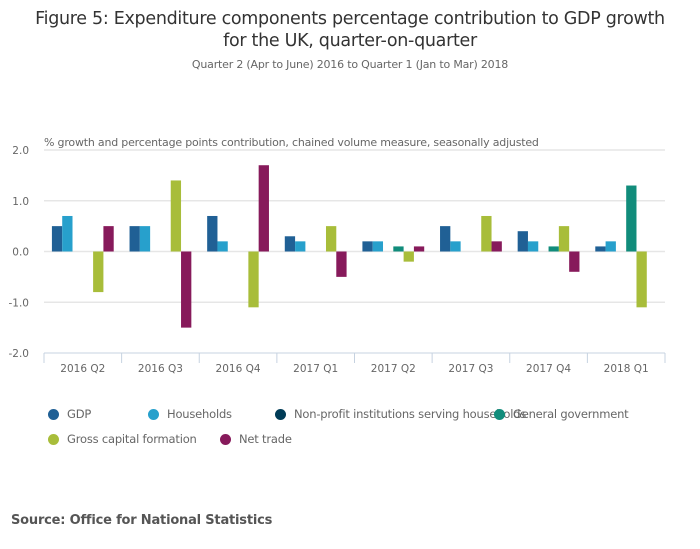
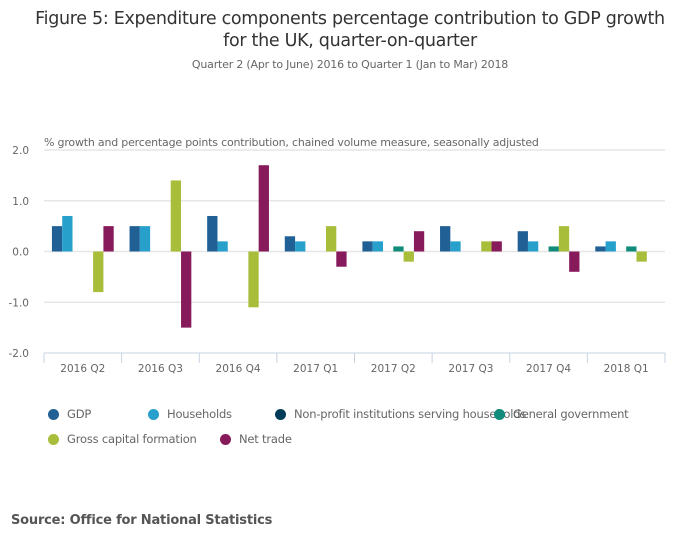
Net trade/2017 Q1: -0.5 -> -0.3
Net trade/2017 Q2: 0.1 -> 0.4
Gross capital formation/2017 Q3: 0.7 -> 0.2
General government/2018 Q1: 1.3 -> 0.1
Gross capital formation/2018 Q1: -1.1 -> -0.2
